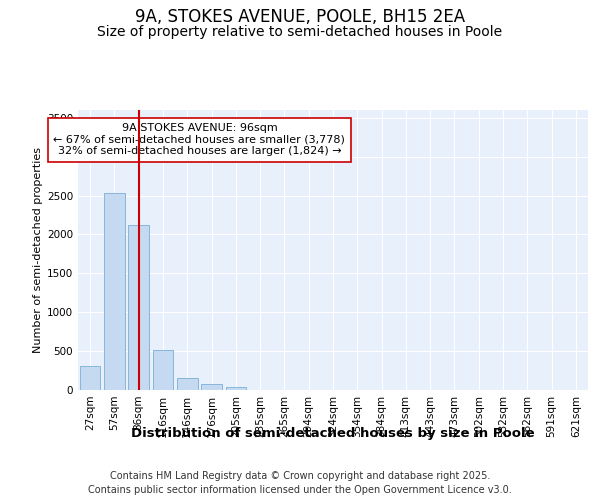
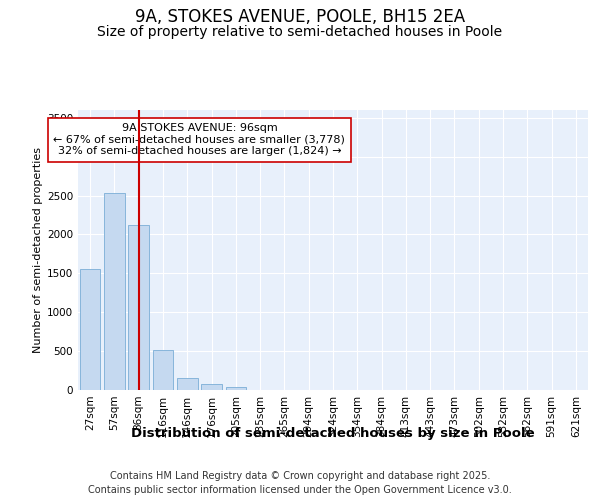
27sqm: 310 -> 1560
